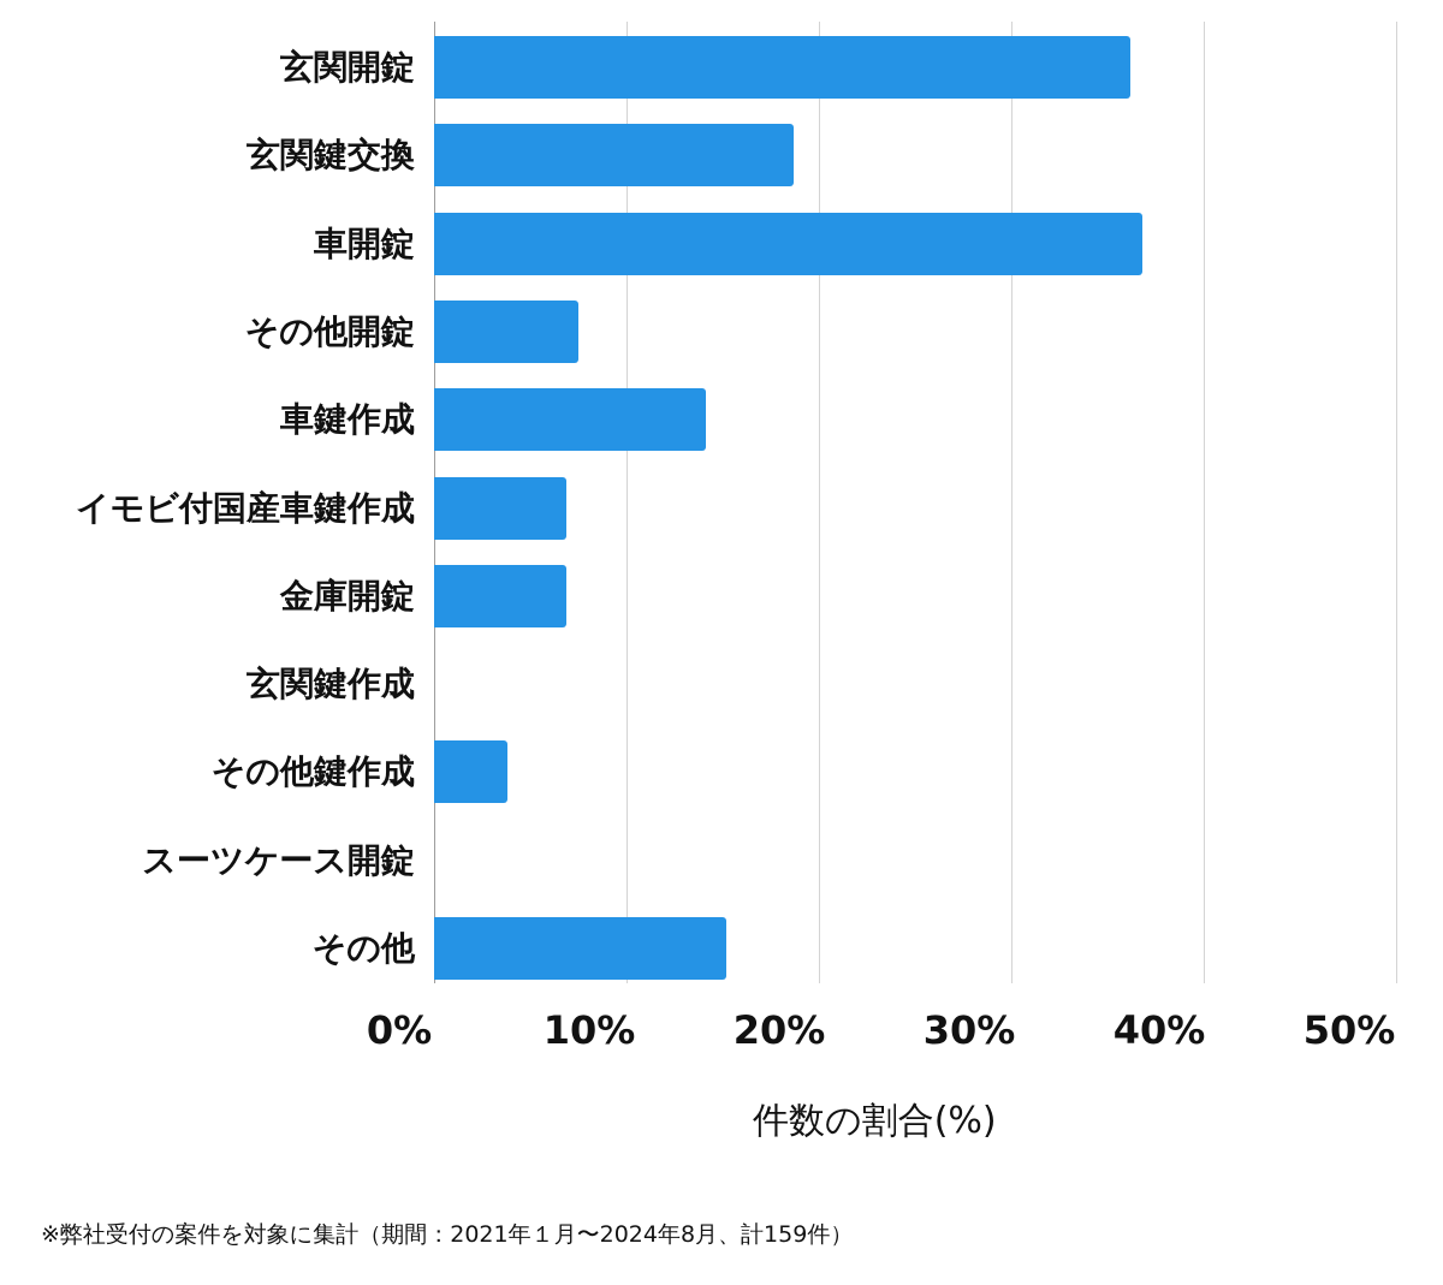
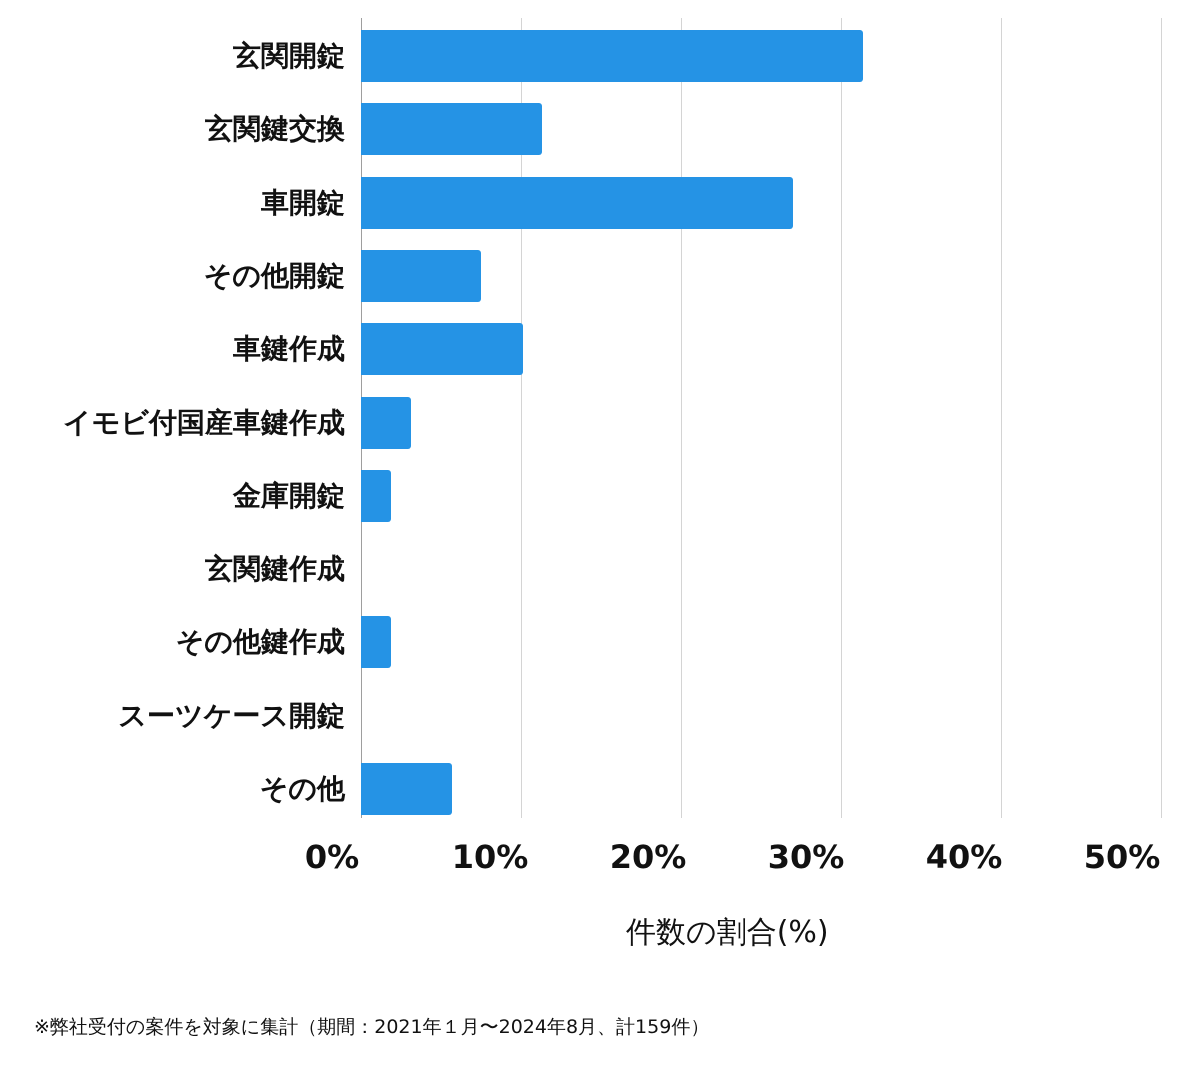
玄関開錠: 36.2% -> 31.4%
玄関鍵交換: 18.7% -> 11.3%
車開錠: 36.8% -> 27.0%
車鍵作成: 14.1% -> 10.1%
イモビ付国産車鍵作成: 6.9% -> 3.1%
金庫開錠: 6.9% -> 1.9%
その他鍵作成: 3.8% -> 1.9%
その他: 15.2% -> 5.7%
